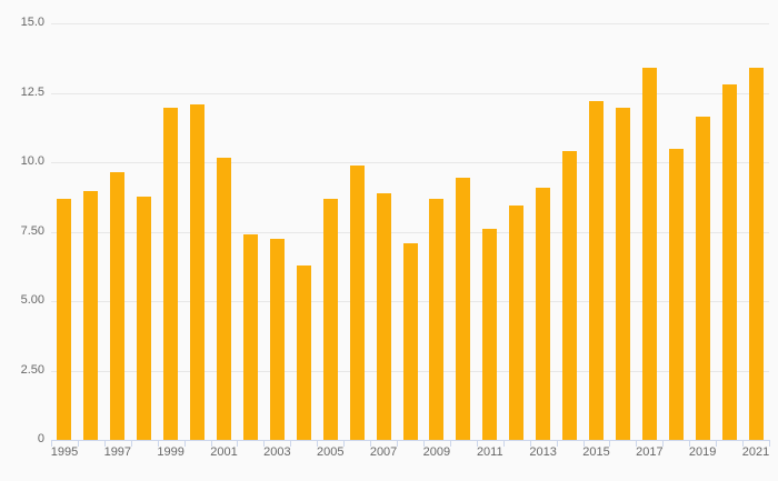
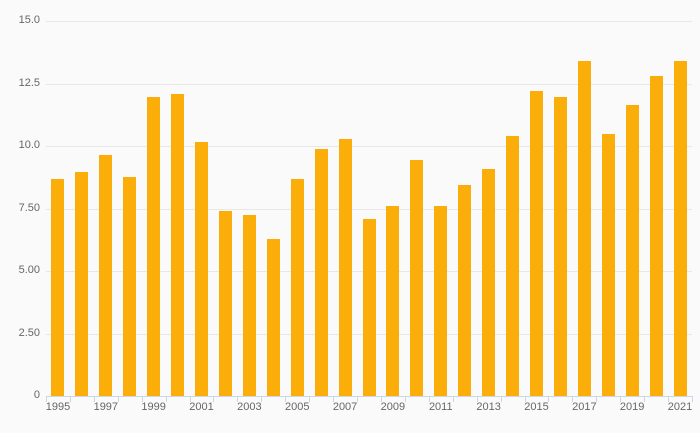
2007: 8.9 -> 10.3
2009: 8.7 -> 7.6
